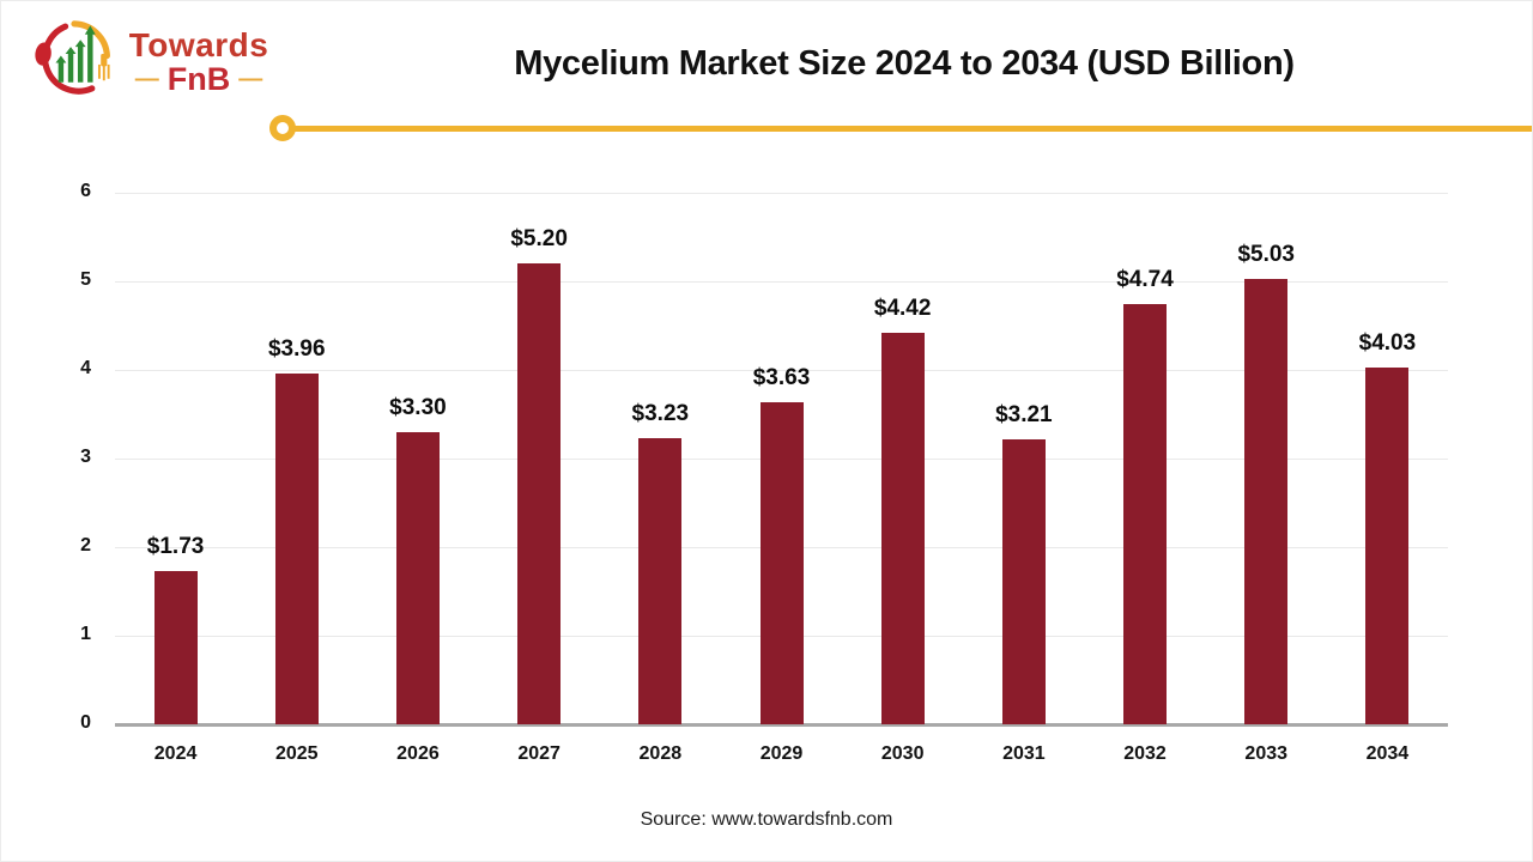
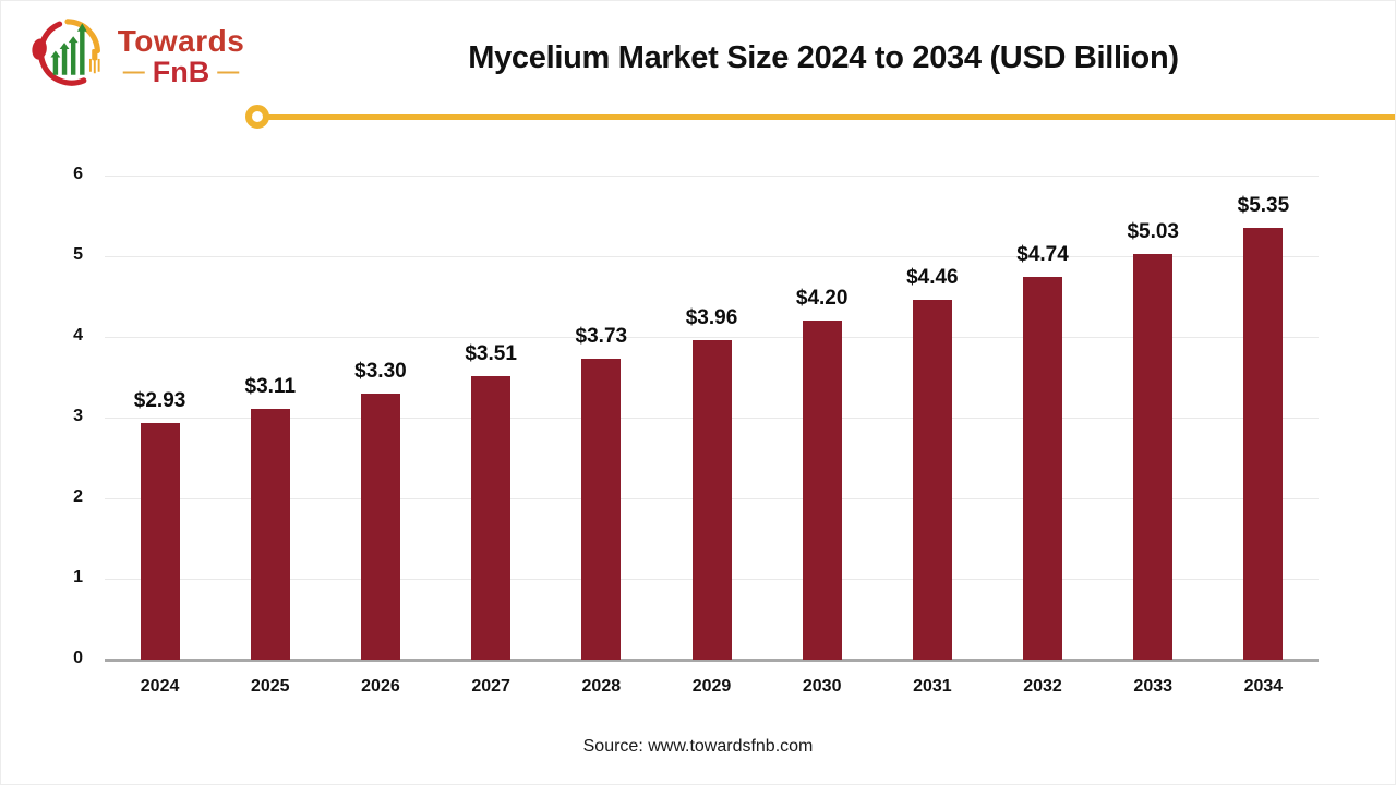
2024: $1.73 -> $2.93
2025: $3.96 -> $3.11
2027: $5.20 -> $3.51
2028: $3.23 -> $3.73
2029: $3.63 -> $3.96
2030: $4.42 -> $4.20
2031: $3.21 -> $4.46
2034: $4.03 -> $5.35
